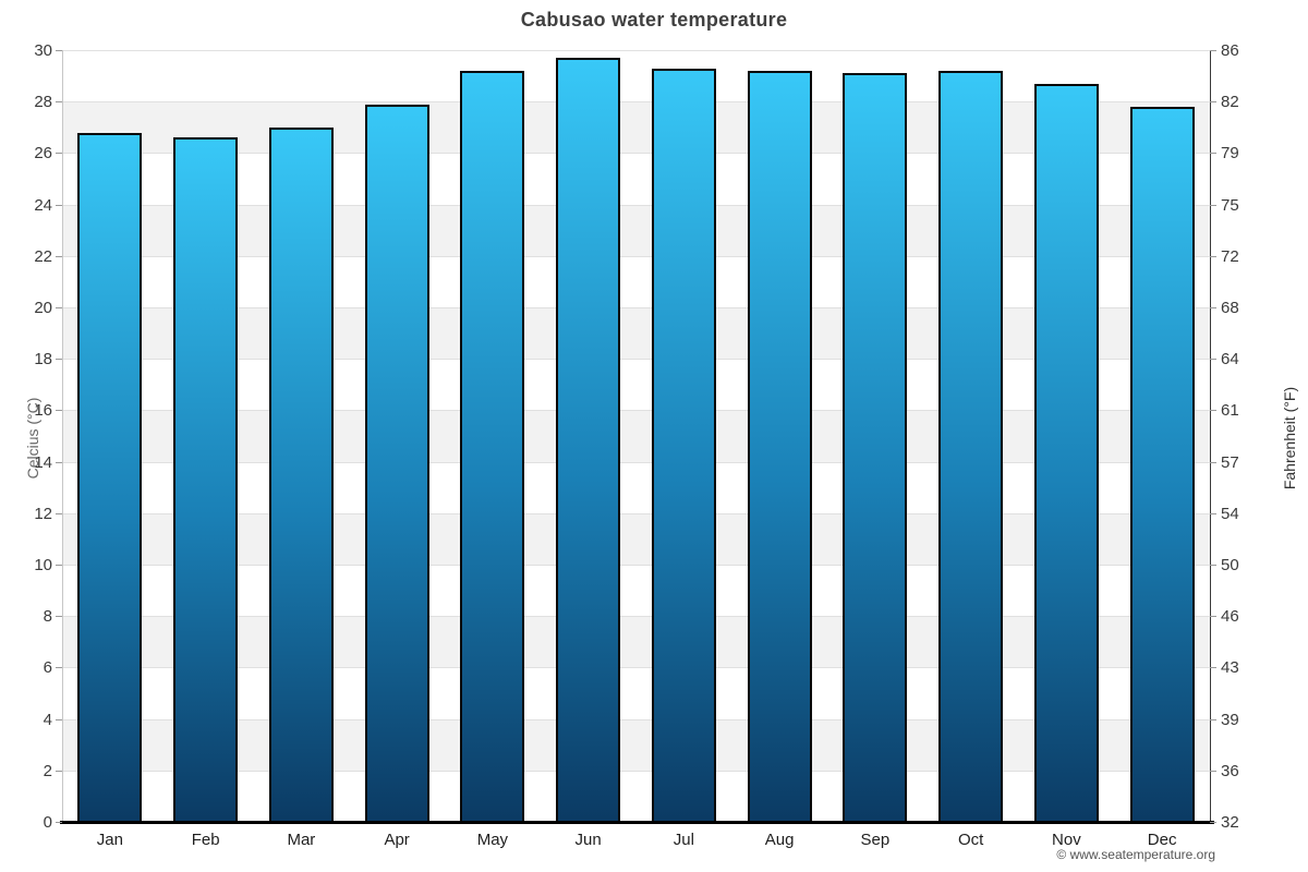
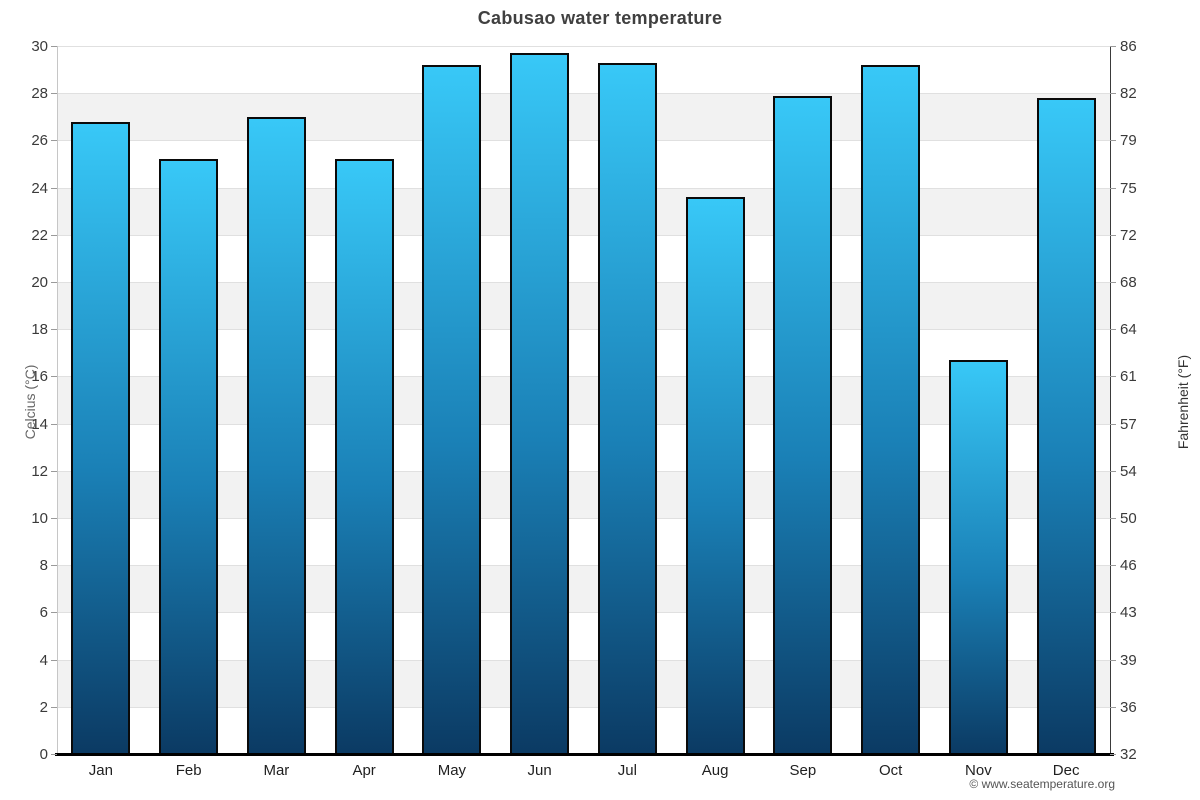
Feb: 26.6 -> 25.2
Apr: 27.9 -> 25.2
Aug: 29.2 -> 23.6
Sep: 29.1 -> 27.9
Nov: 28.7 -> 16.7
